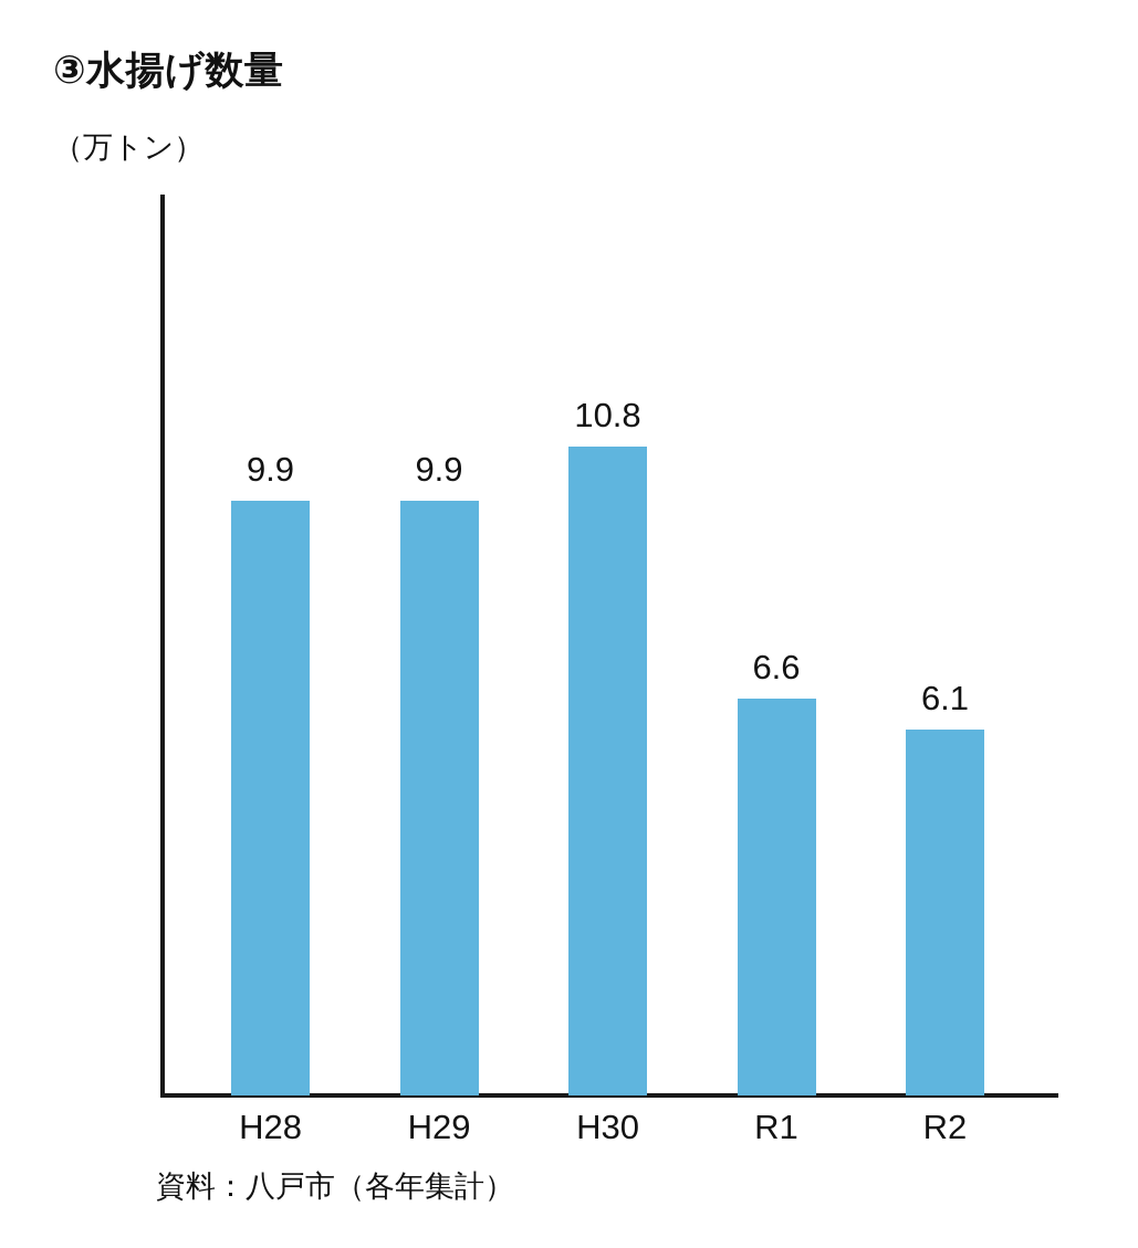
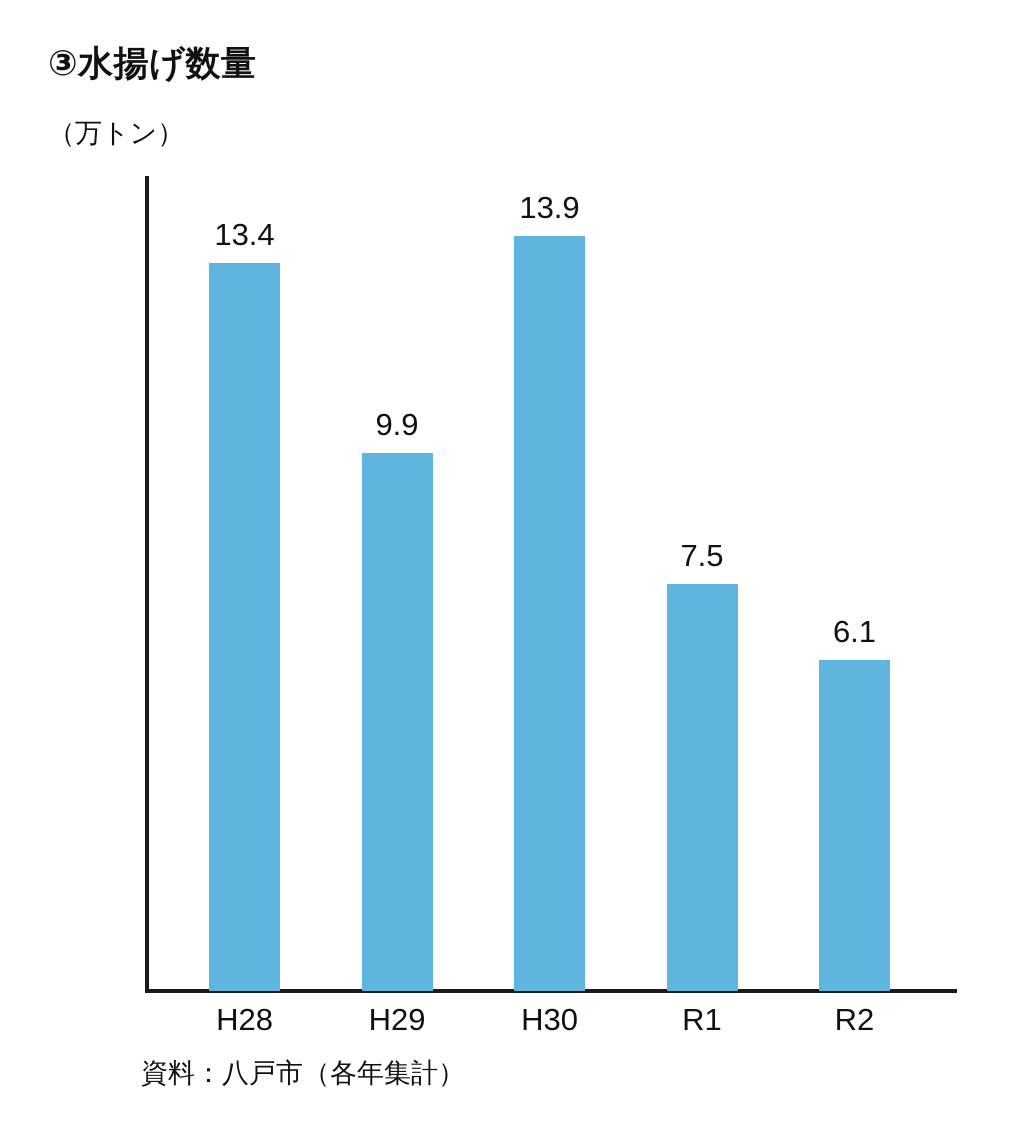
H28: 9.9 -> 13.4
H30: 10.8 -> 13.9
R1: 6.6 -> 7.5
